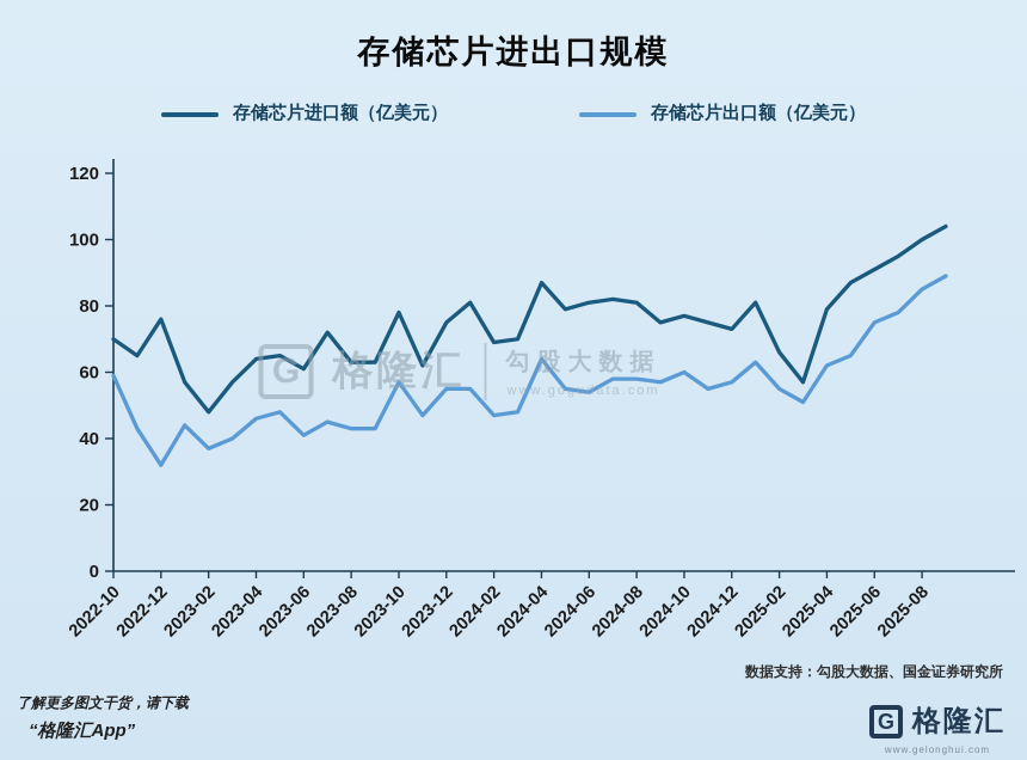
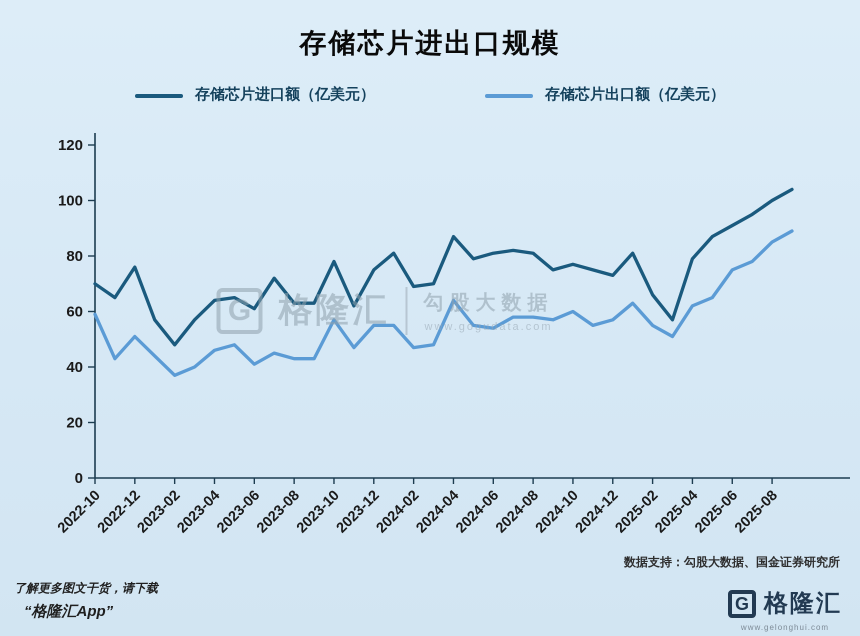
存储芯片出口额（亿美元）/2022-12: 32 -> 51
